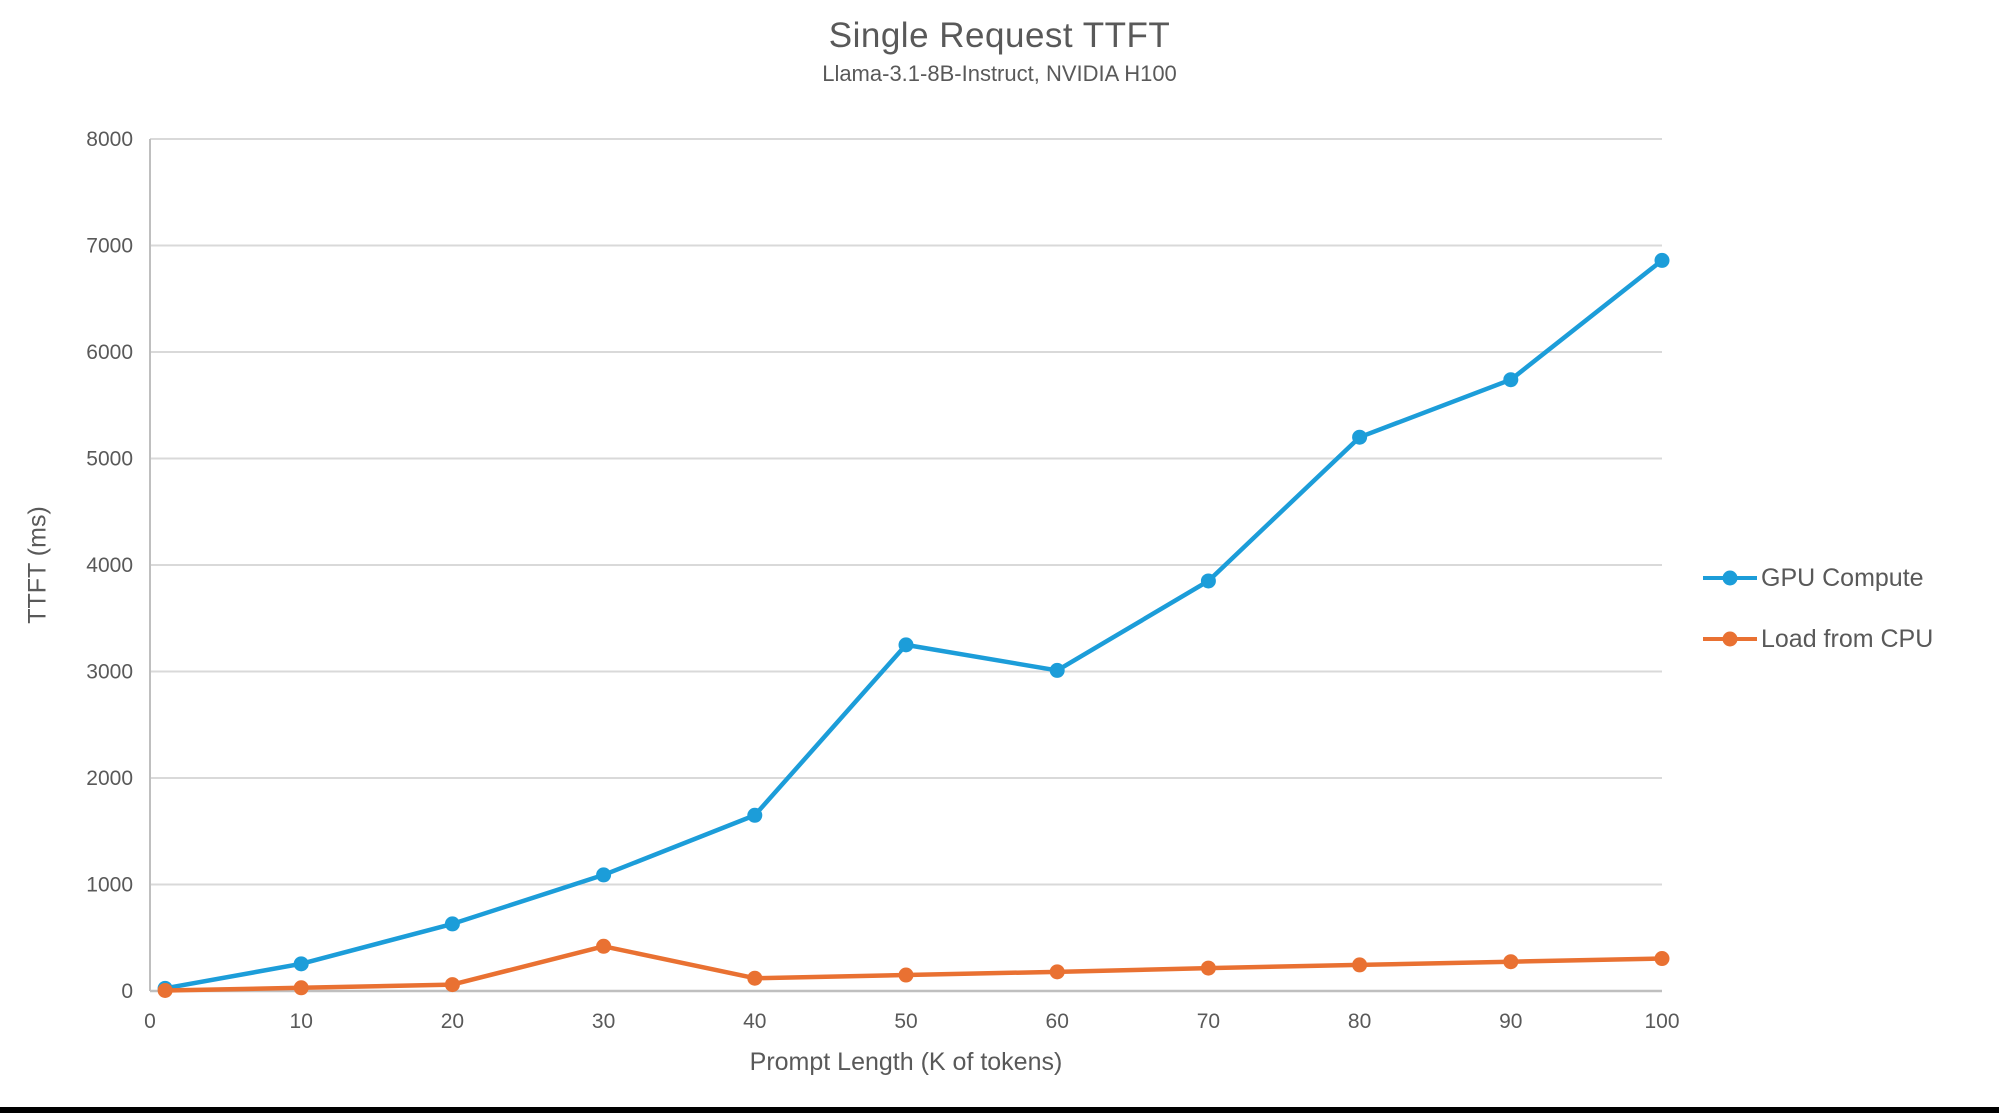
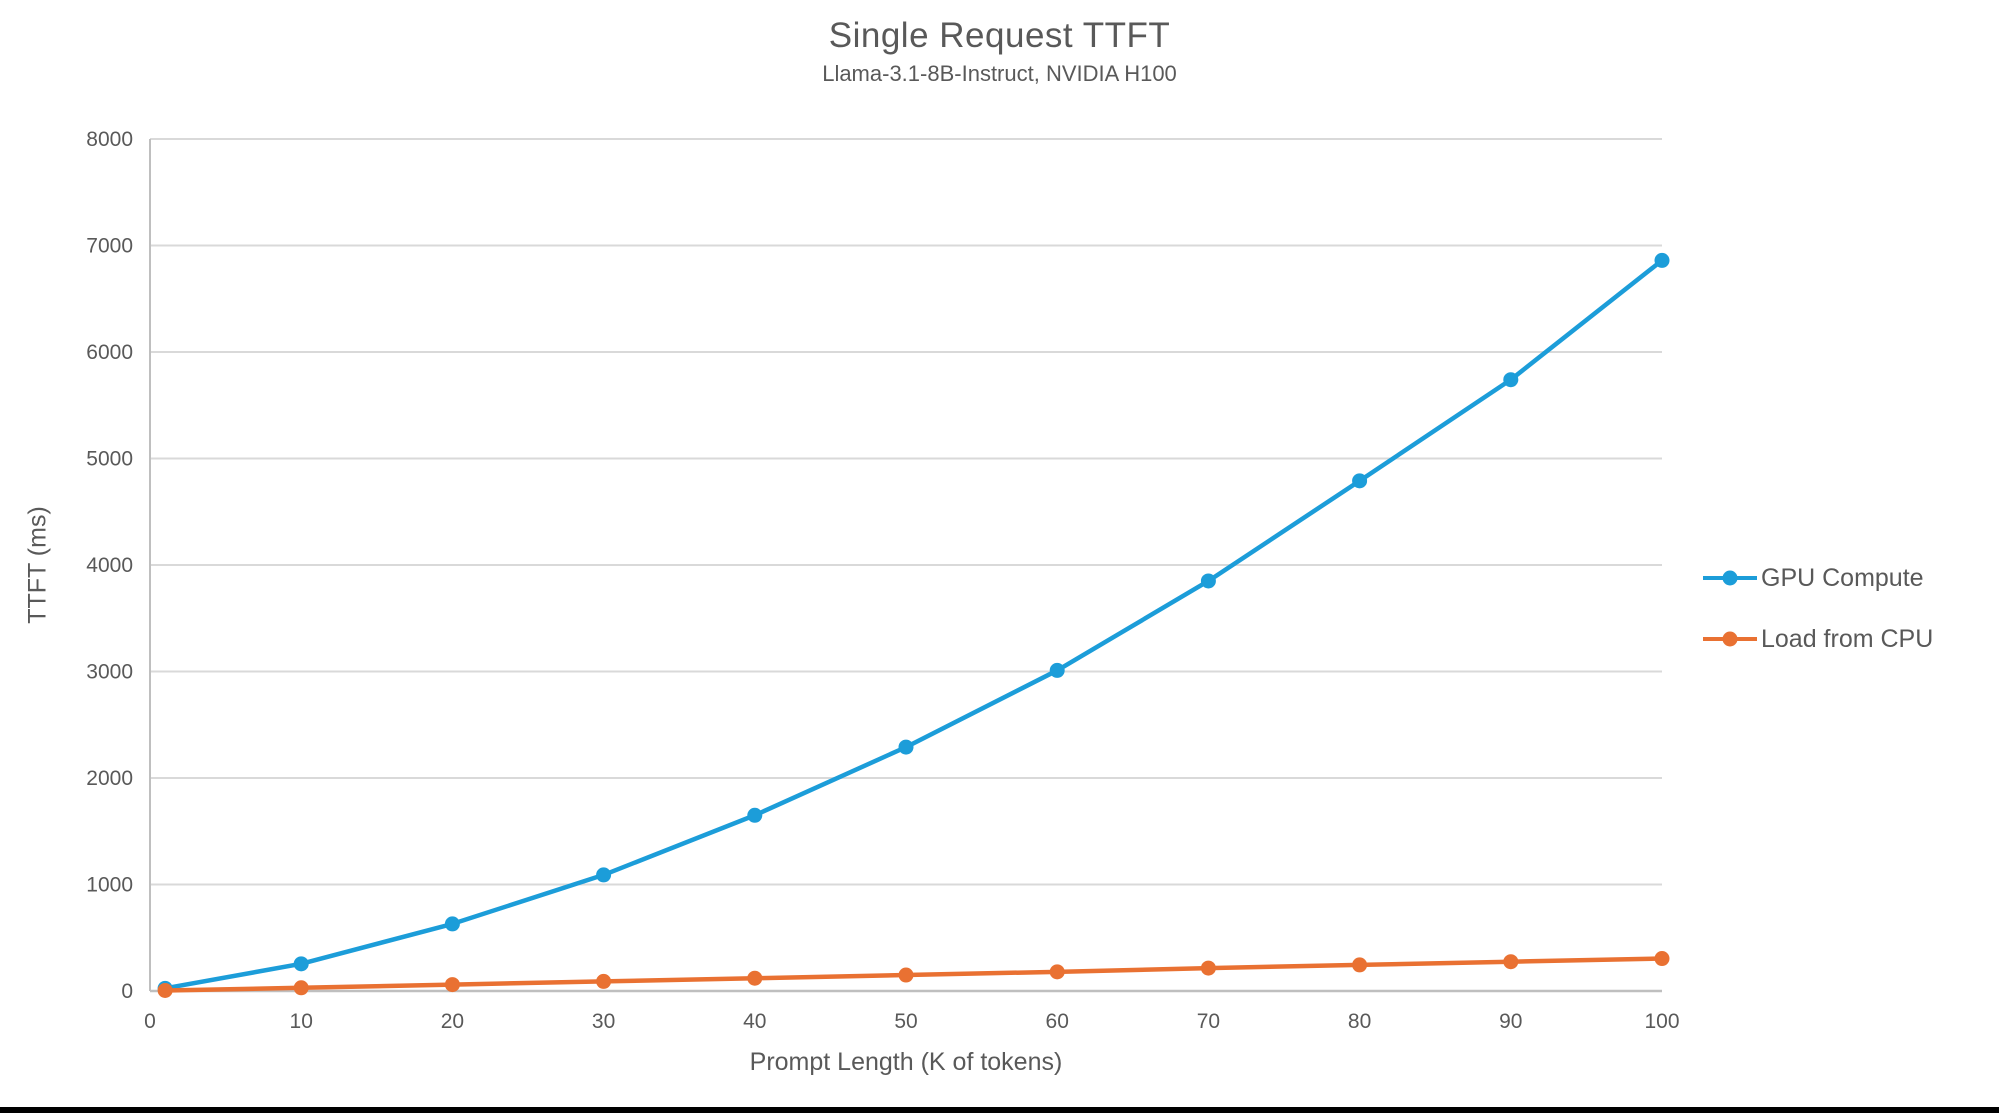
Load from CPU/30: 420 -> 90
GPU Compute/50: 3250 -> 2290
GPU Compute/80: 5200 -> 4790
